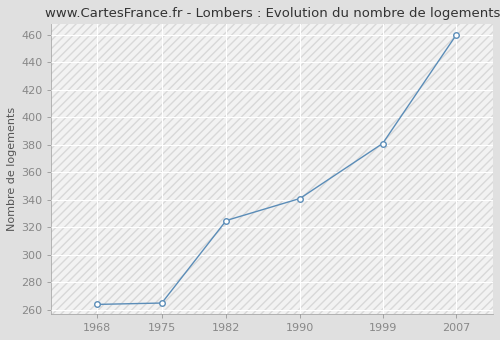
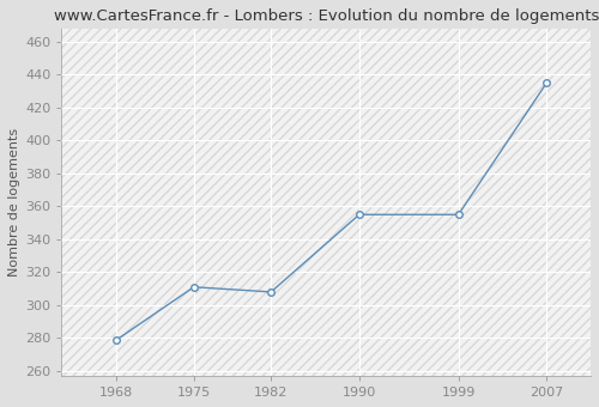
1968: 264 -> 279
1975: 265 -> 311
1982: 325 -> 308
1990: 341 -> 355
1999: 381 -> 355
2007: 460 -> 435
